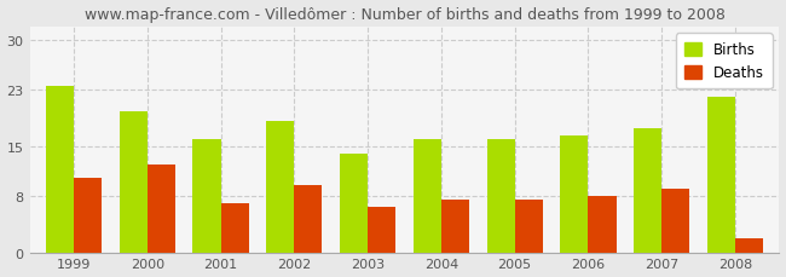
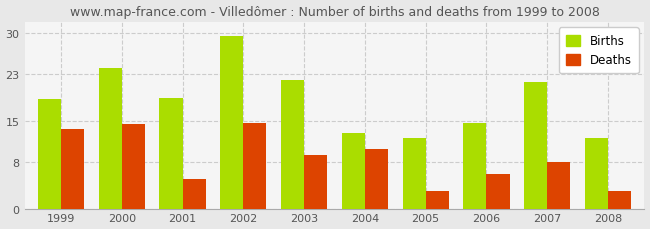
Births/1999: 23.5 -> 18.8
Deaths/1999: 10.5 -> 13.6
Births/2000: 20.0 -> 24.0
Deaths/2000: 12.5 -> 14.4
Births/2001: 16.0 -> 19.0
Deaths/2001: 7.0 -> 5.0
Births/2002: 18.5 -> 29.6
Deaths/2002: 9.5 -> 14.6
Births/2003: 14.0 -> 22.0
Deaths/2003: 6.5 -> 9.2
Births/2004: 16.0 -> 13.0
Deaths/2004: 7.5 -> 10.2
Births/2005: 16.0 -> 12.0
Deaths/2005: 7.5 -> 3.0
Births/2006: 16.5 -> 14.6
Deaths/2006: 8.0 -> 6.0
Births/2007: 17.5 -> 21.6
Deaths/2007: 9.0 -> 8.0
Births/2008: 22.0 -> 12.0
Deaths/2008: 2.0 -> 3.0
